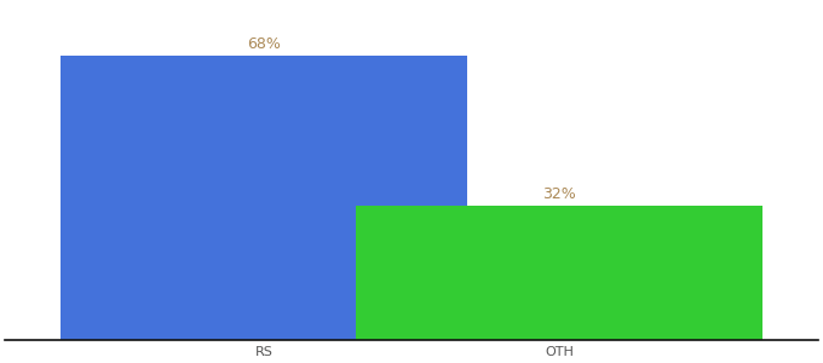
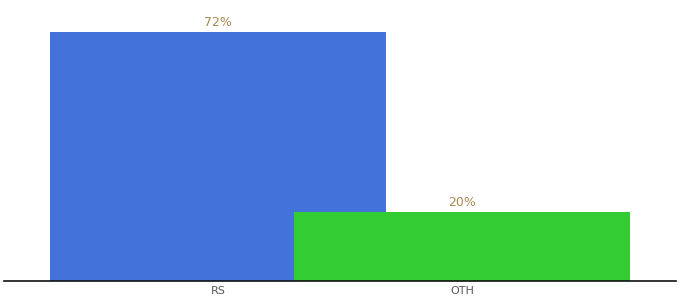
RS: 68% -> 72%
OTH: 32% -> 20%
